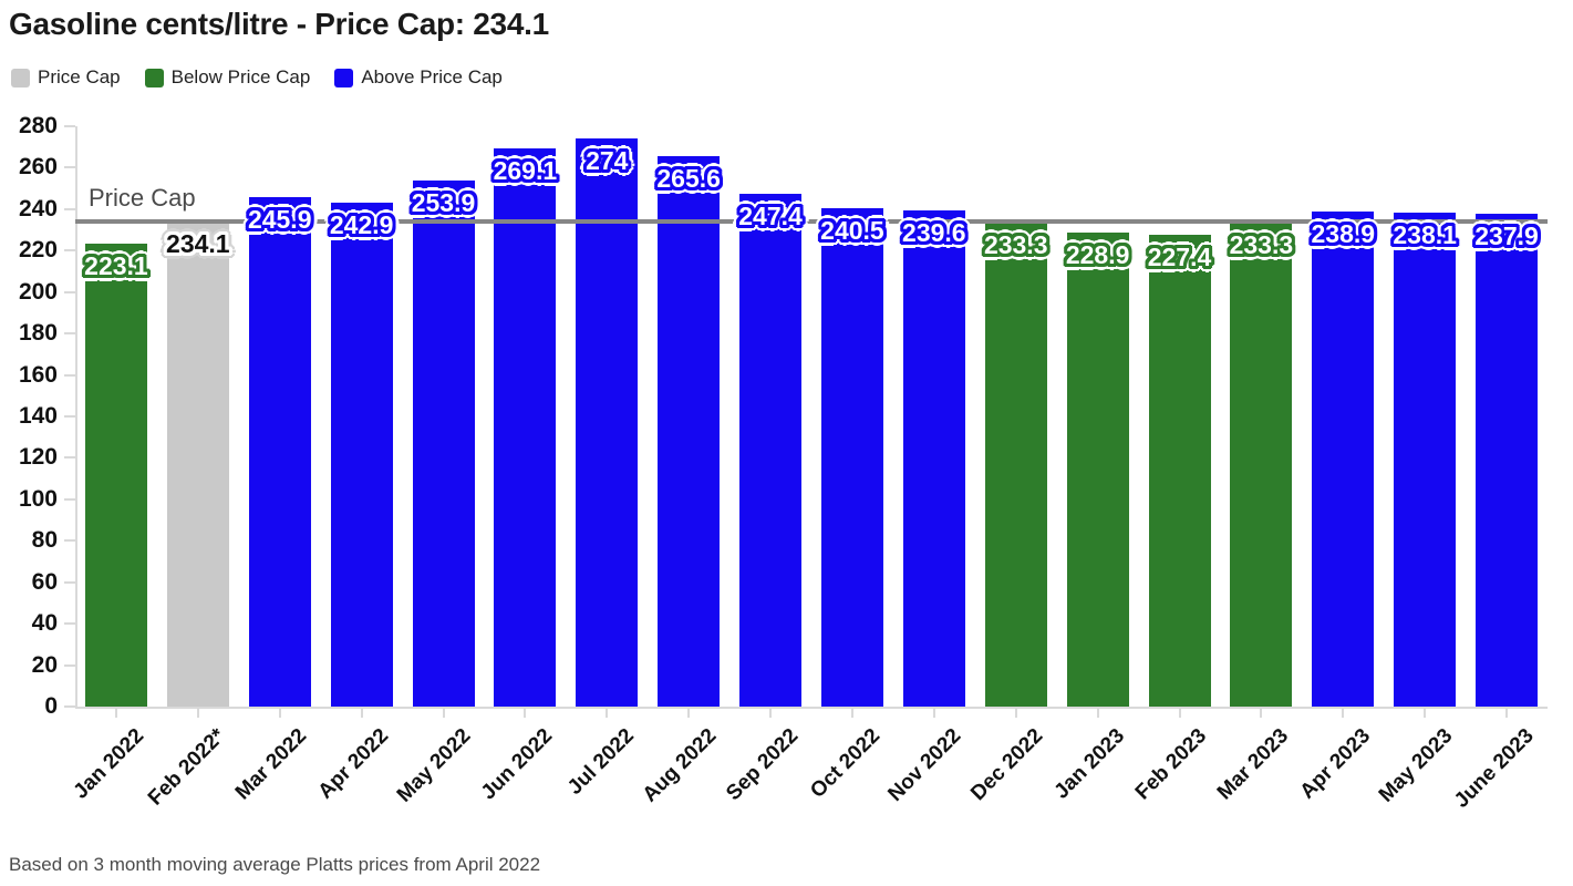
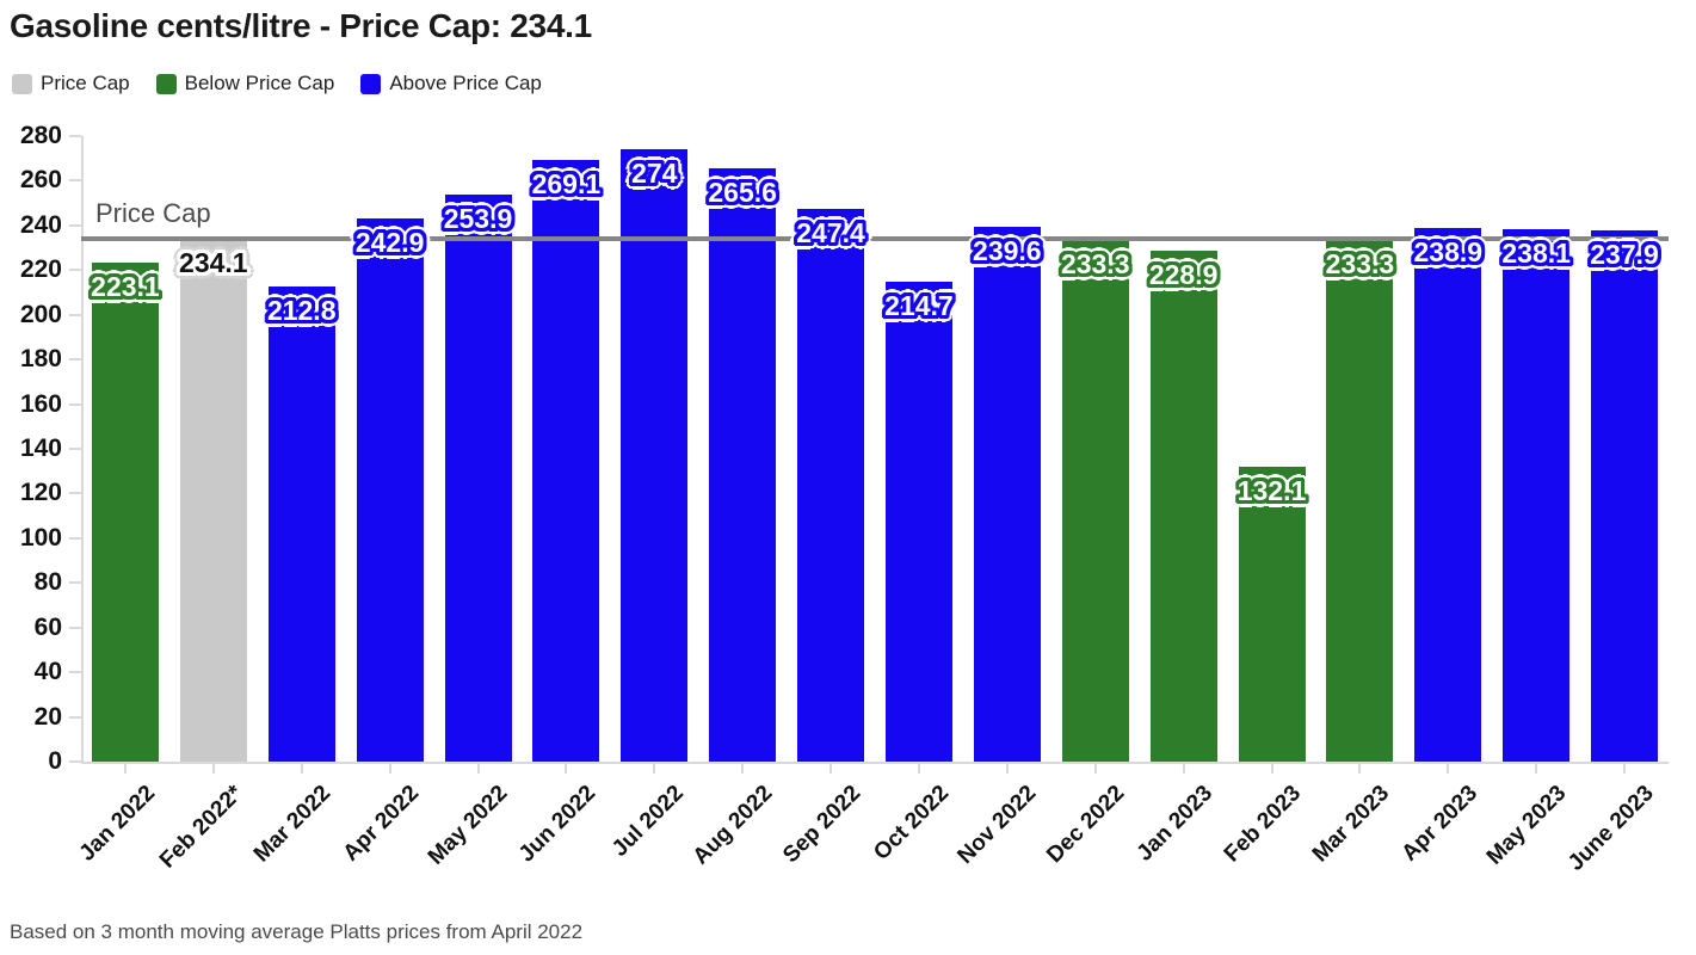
Mar 2022: 245.9 -> 212.8
Oct 2022: 240.5 -> 214.7
Feb 2023: 227.4 -> 132.1
